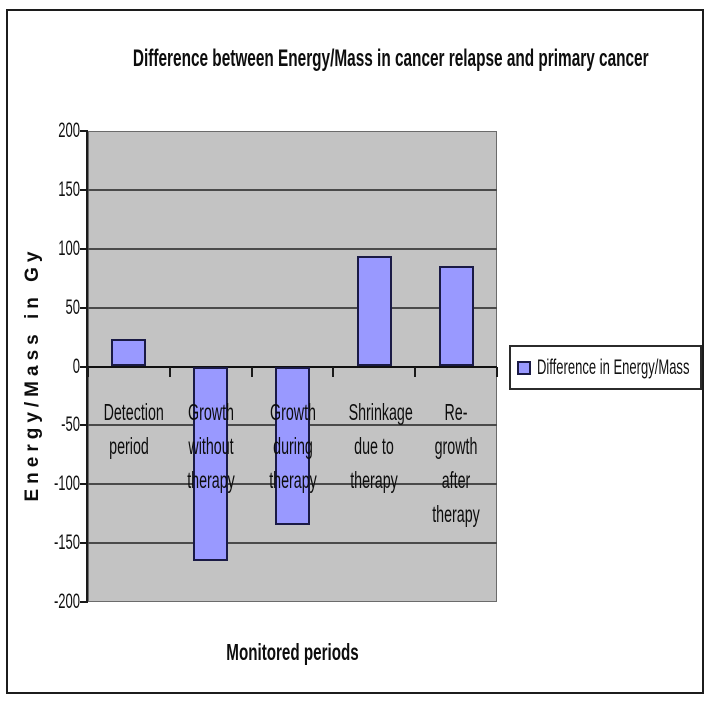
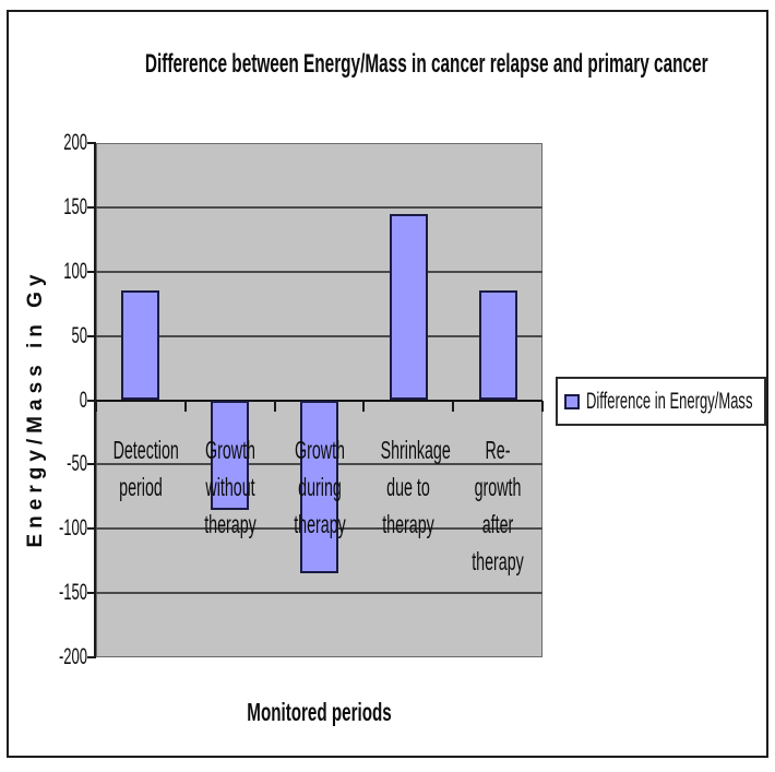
Detection period: 23 -> 85
Growth without therapy: -165 -> -85
Shrinkage due to therapy: 94 -> 145
